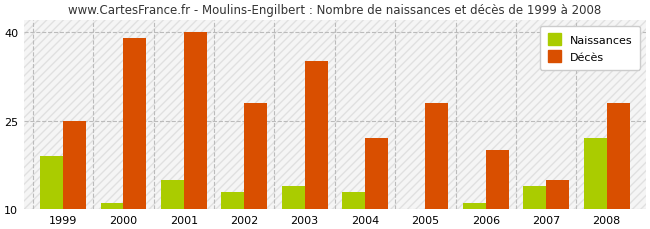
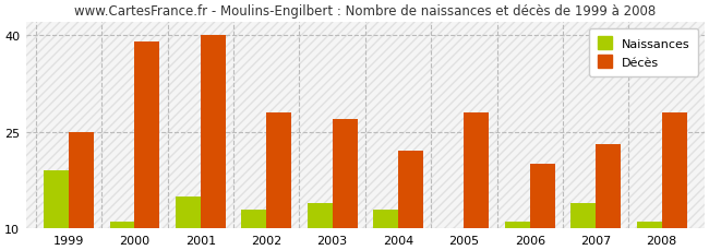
Décès/2003: 35 -> 27
Décès/2007: 15 -> 23
Naissances/2008: 22 -> 11
